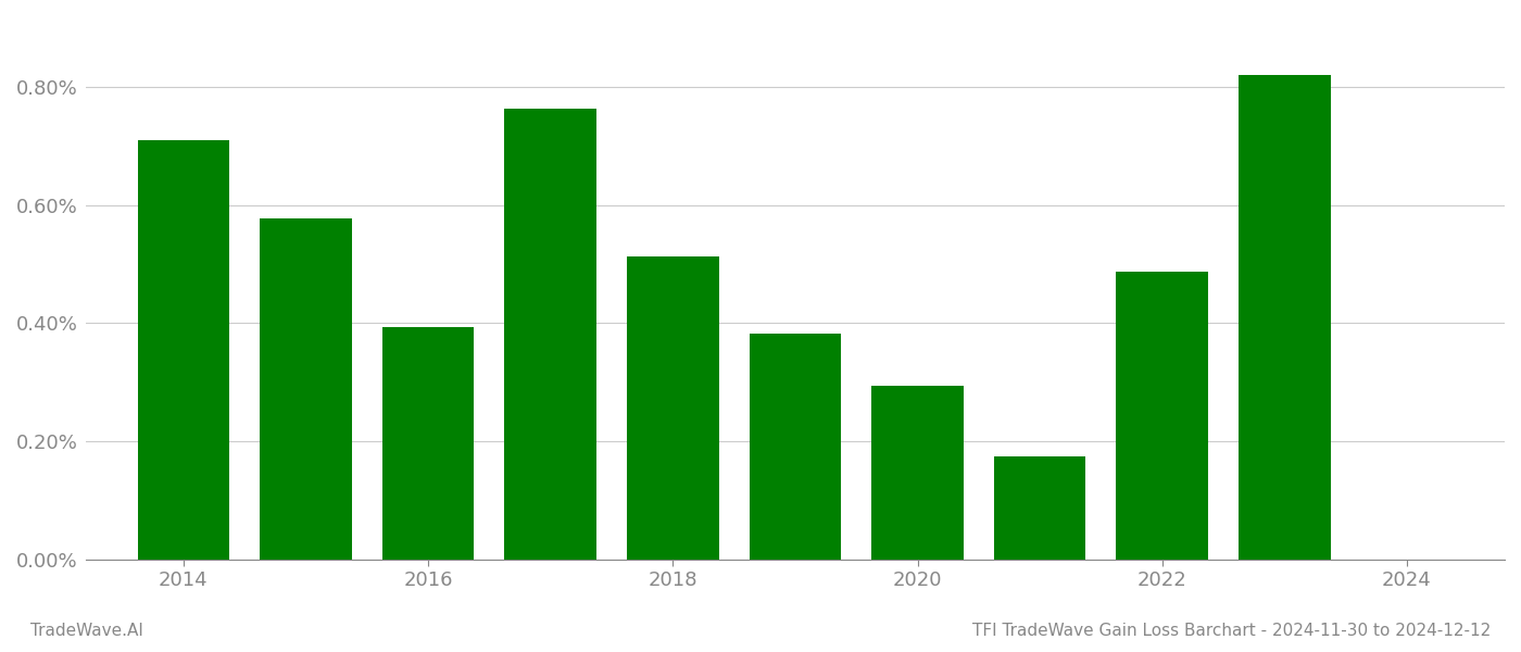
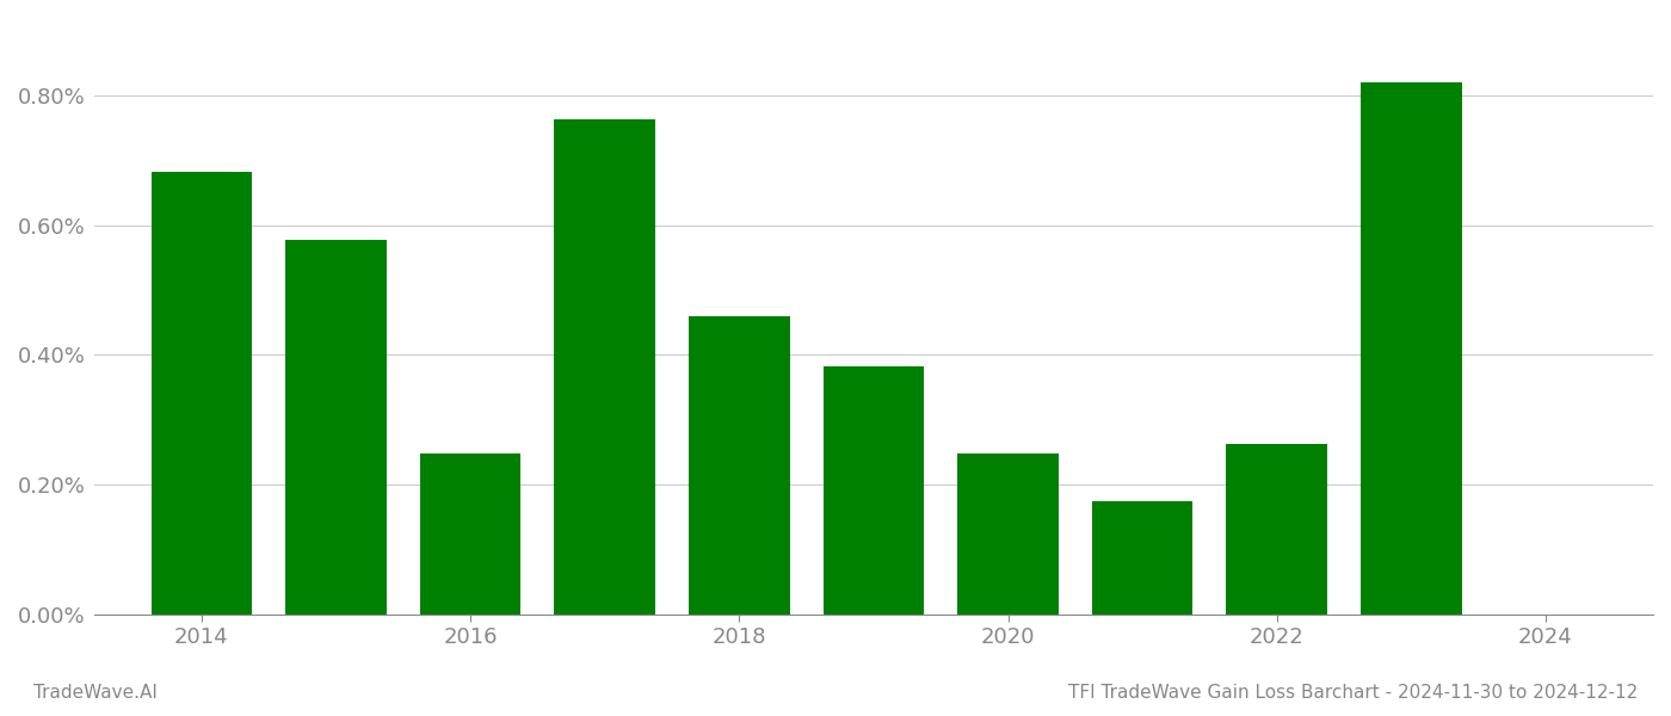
2014: 0.710% -> 0.682%
2016: 0.393% -> 0.248%
2018: 0.513% -> 0.460%
2020: 0.293% -> 0.248%
2022: 0.488% -> 0.262%
